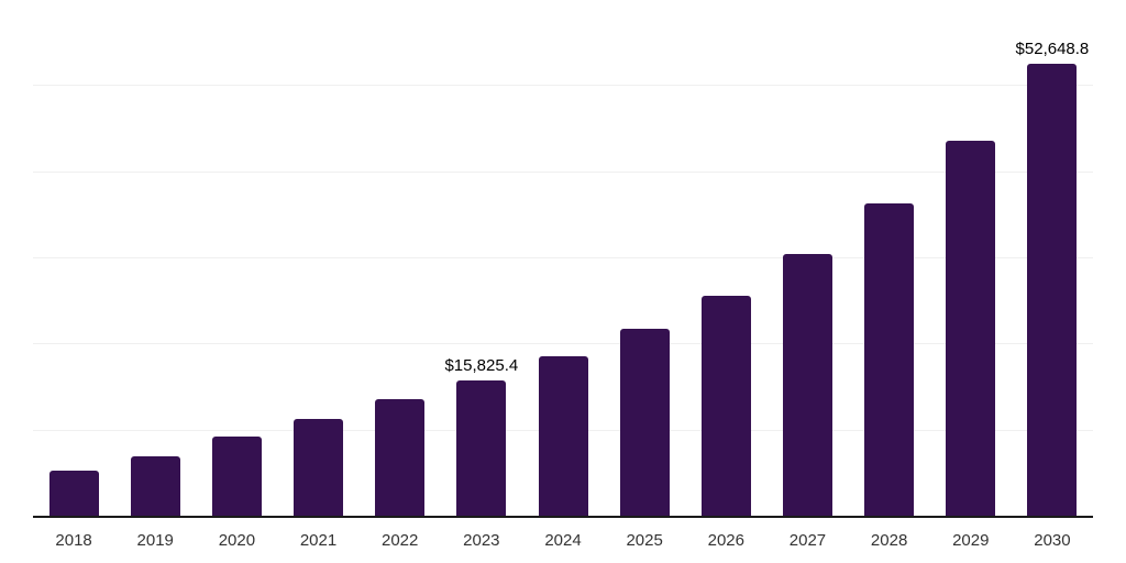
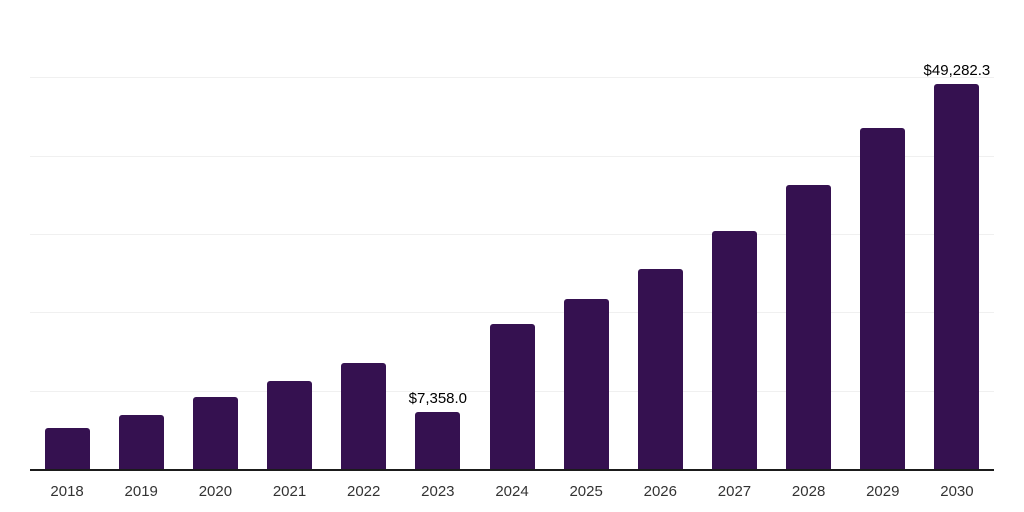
2023: $15,825.4 -> $7,358.0
2030: $52,648.8 -> $49,282.3
